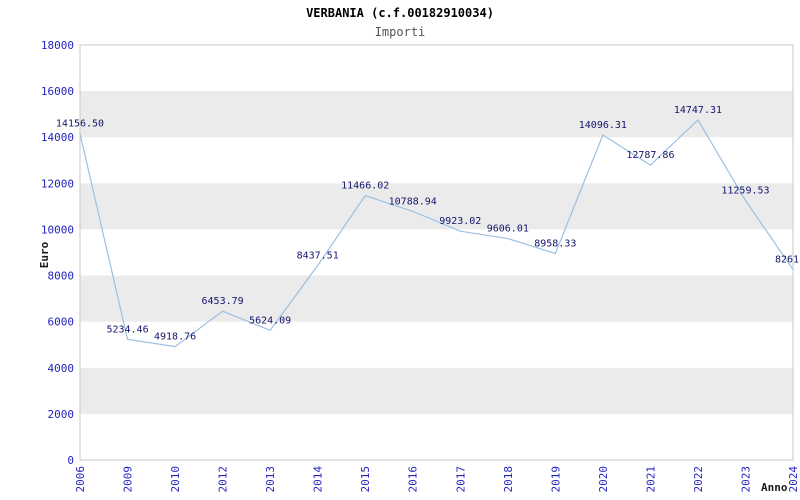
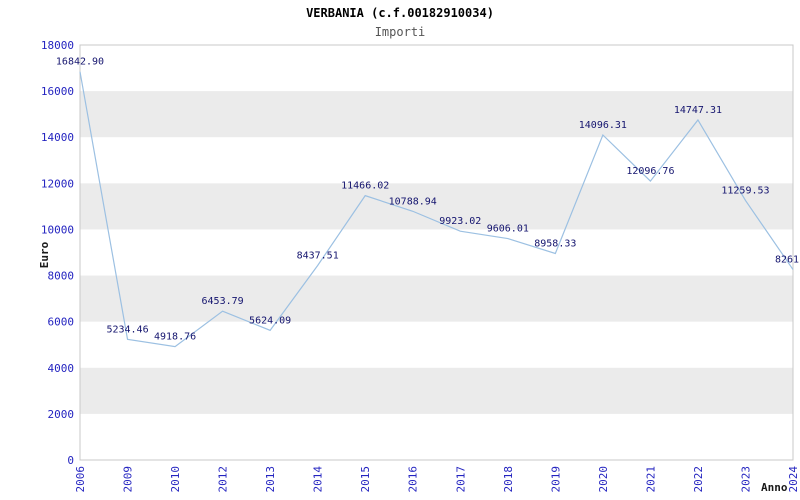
2006: 14156.50 -> 16842.90
2021: 12787.86 -> 12096.76
